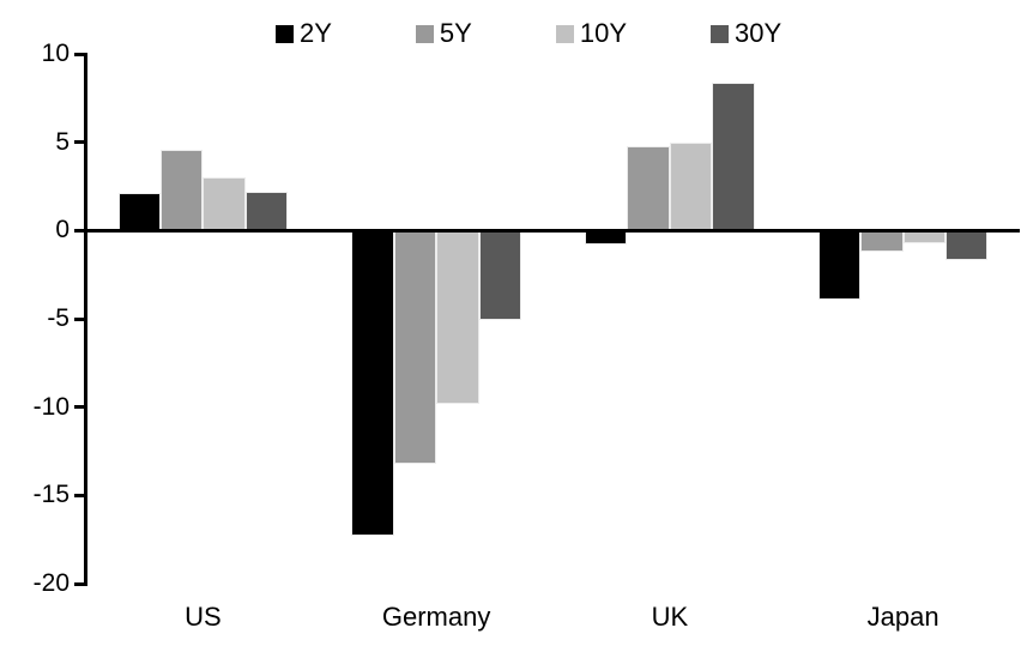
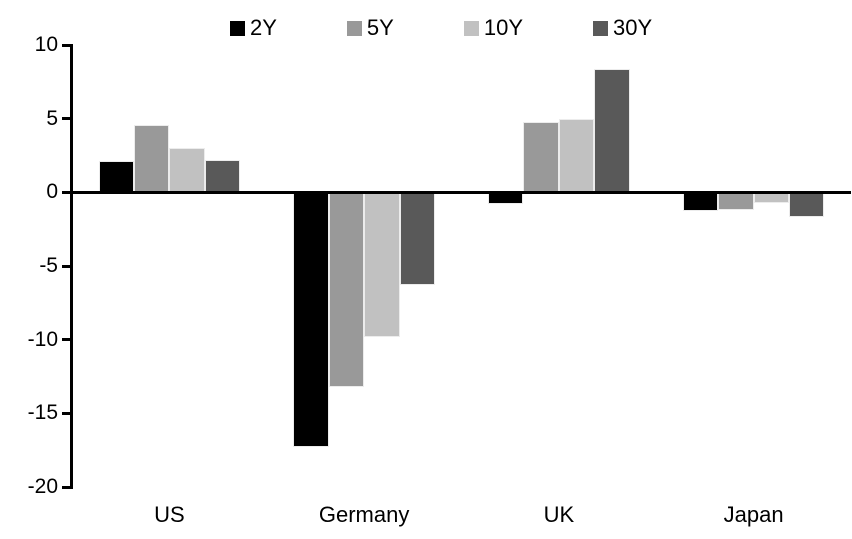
30Y/Germany: -5.1 -> -6.3
2Y/Japan: -3.9 -> -1.3
